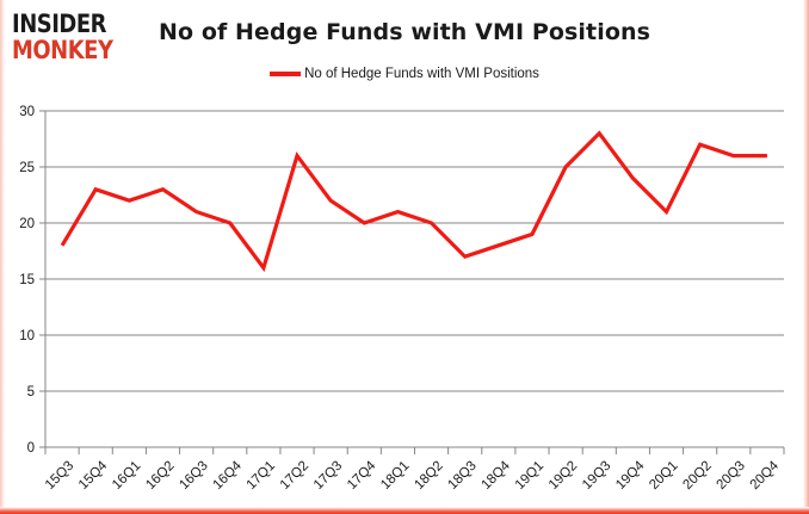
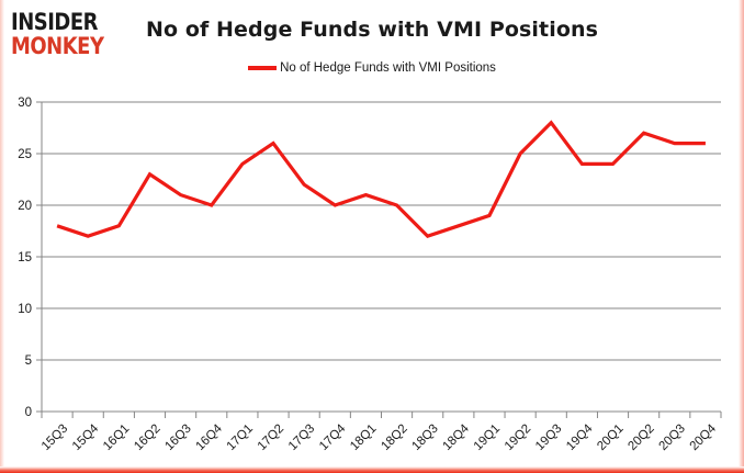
15Q4: 23 -> 17
16Q1: 22 -> 18
17Q1: 16 -> 24
20Q1: 21 -> 24
